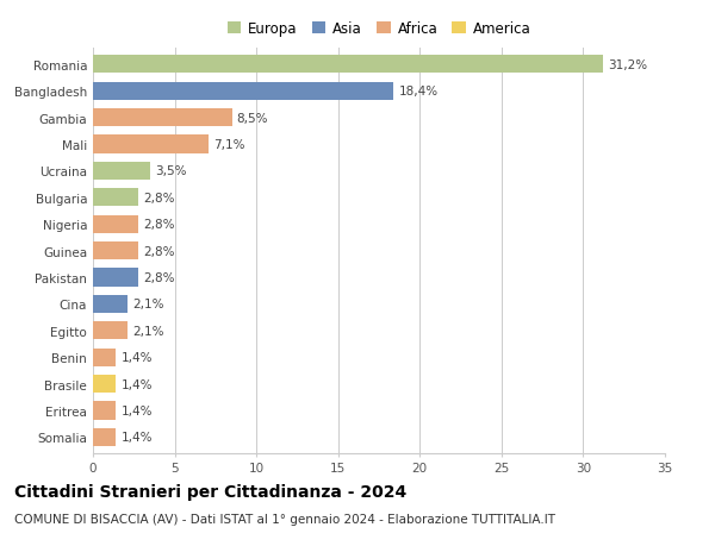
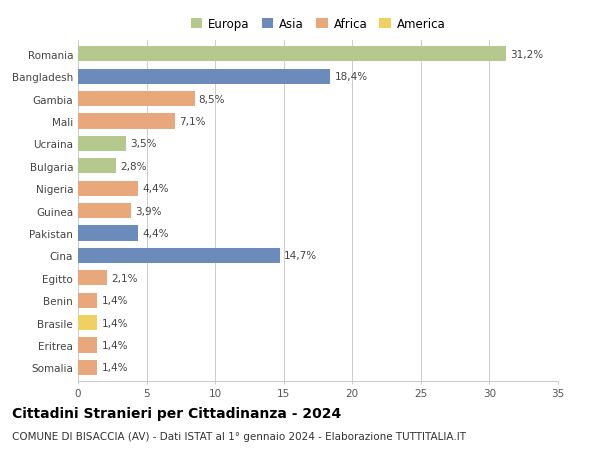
Nigeria: 2,8% -> 4,4%
Guinea: 2,8% -> 3,9%
Pakistan: 2,8% -> 4,4%
Cina: 2,1% -> 14,7%
